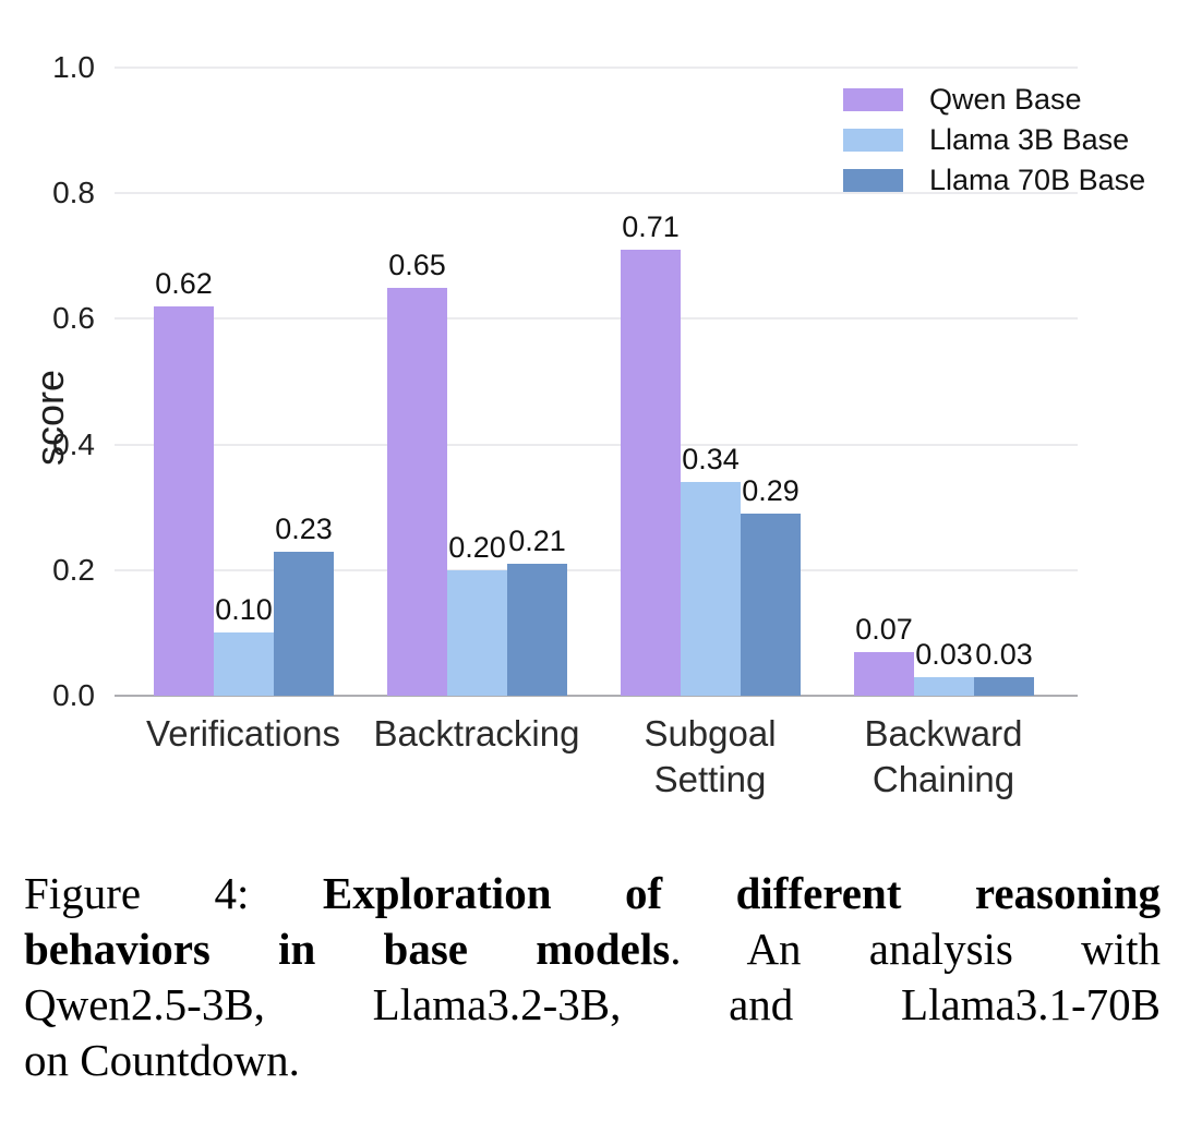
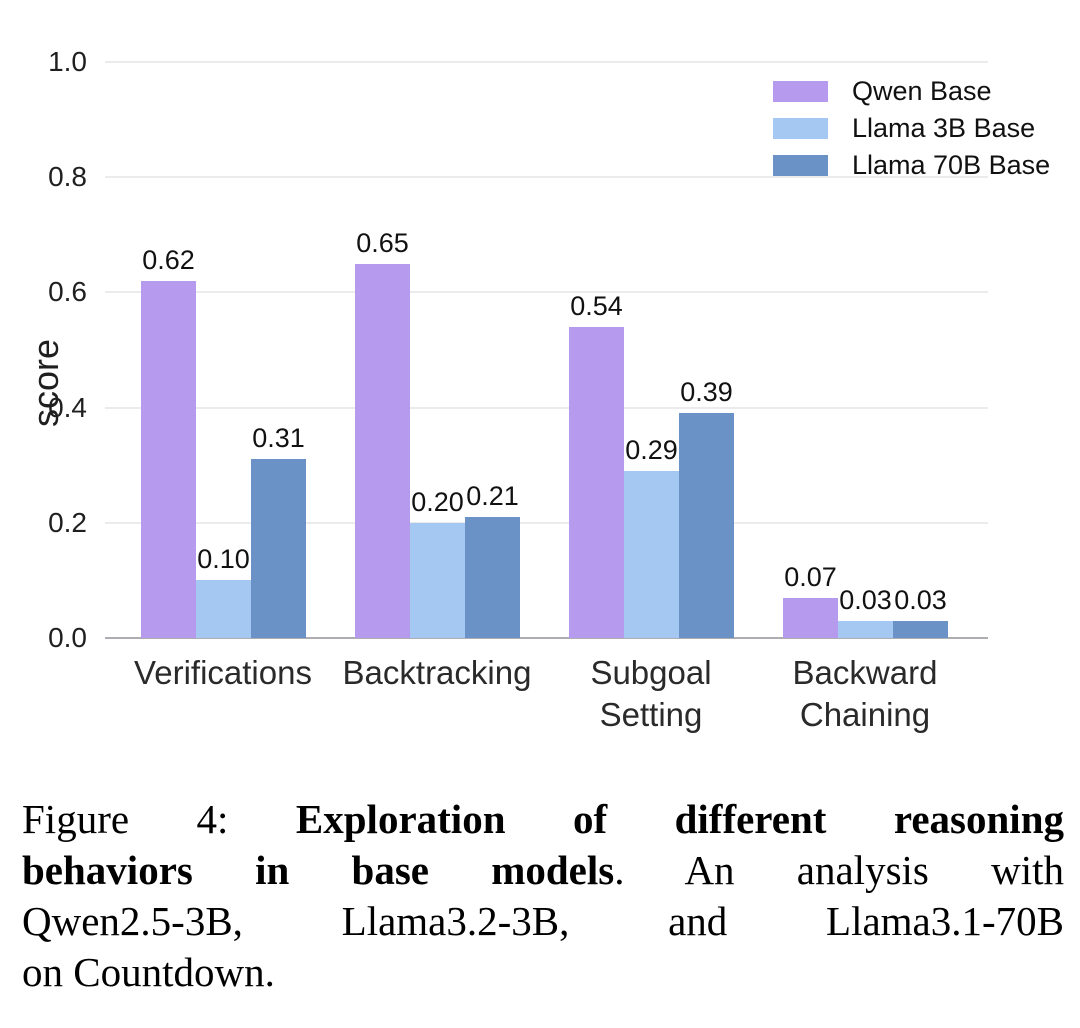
Llama 70B Base/Verifications: 0.23 -> 0.31
Qwen Base/Subgoal Setting: 0.71 -> 0.54
Llama 3B Base/Subgoal Setting: 0.34 -> 0.29
Llama 70B Base/Subgoal Setting: 0.29 -> 0.39
